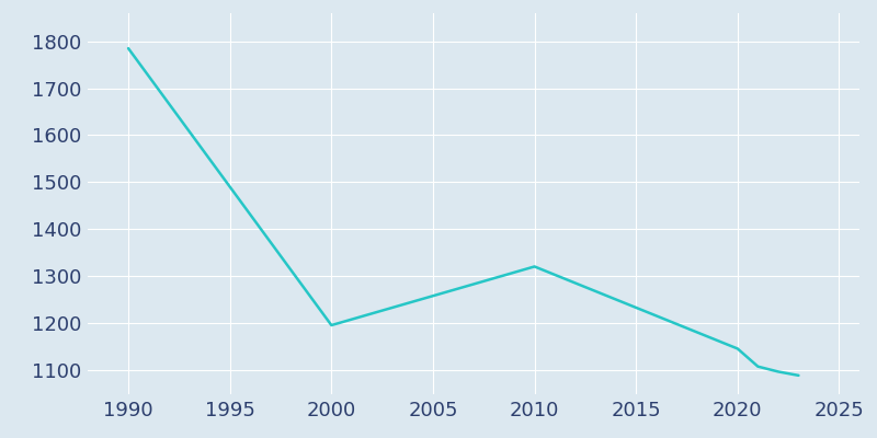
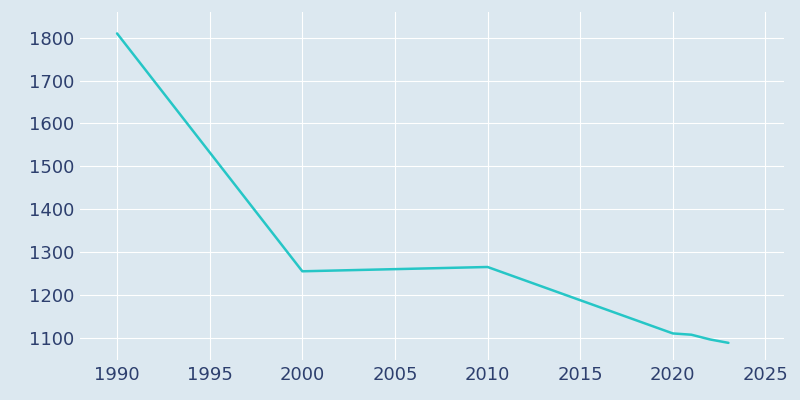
1990: 1785 -> 1810
2000: 1195 -> 1255
2010: 1320 -> 1265
2020: 1145 -> 1110
